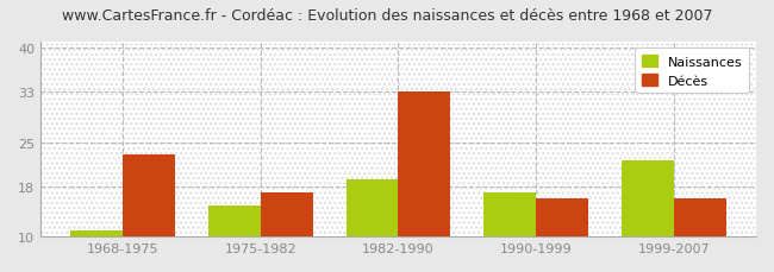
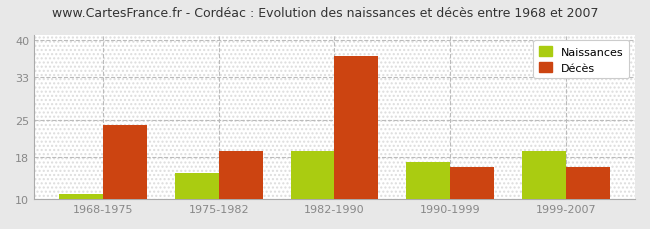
Décès/1968-1975: 23 -> 24
Décès/1975-1982: 17 -> 19
Décès/1982-1990: 33 -> 37
Naissances/1999-2007: 22 -> 19
